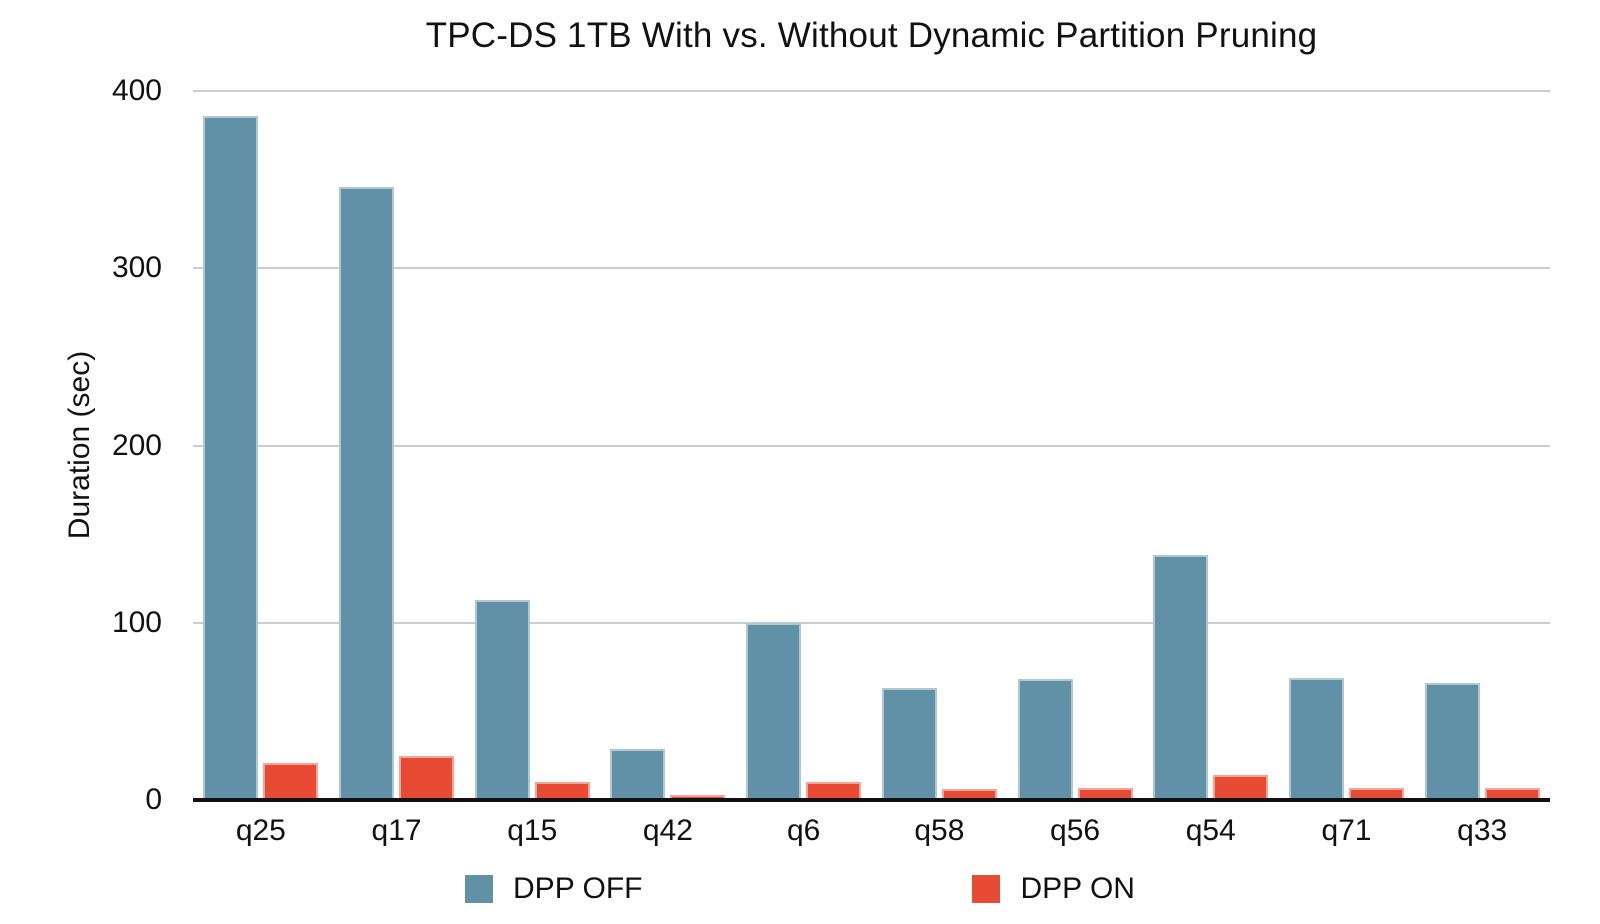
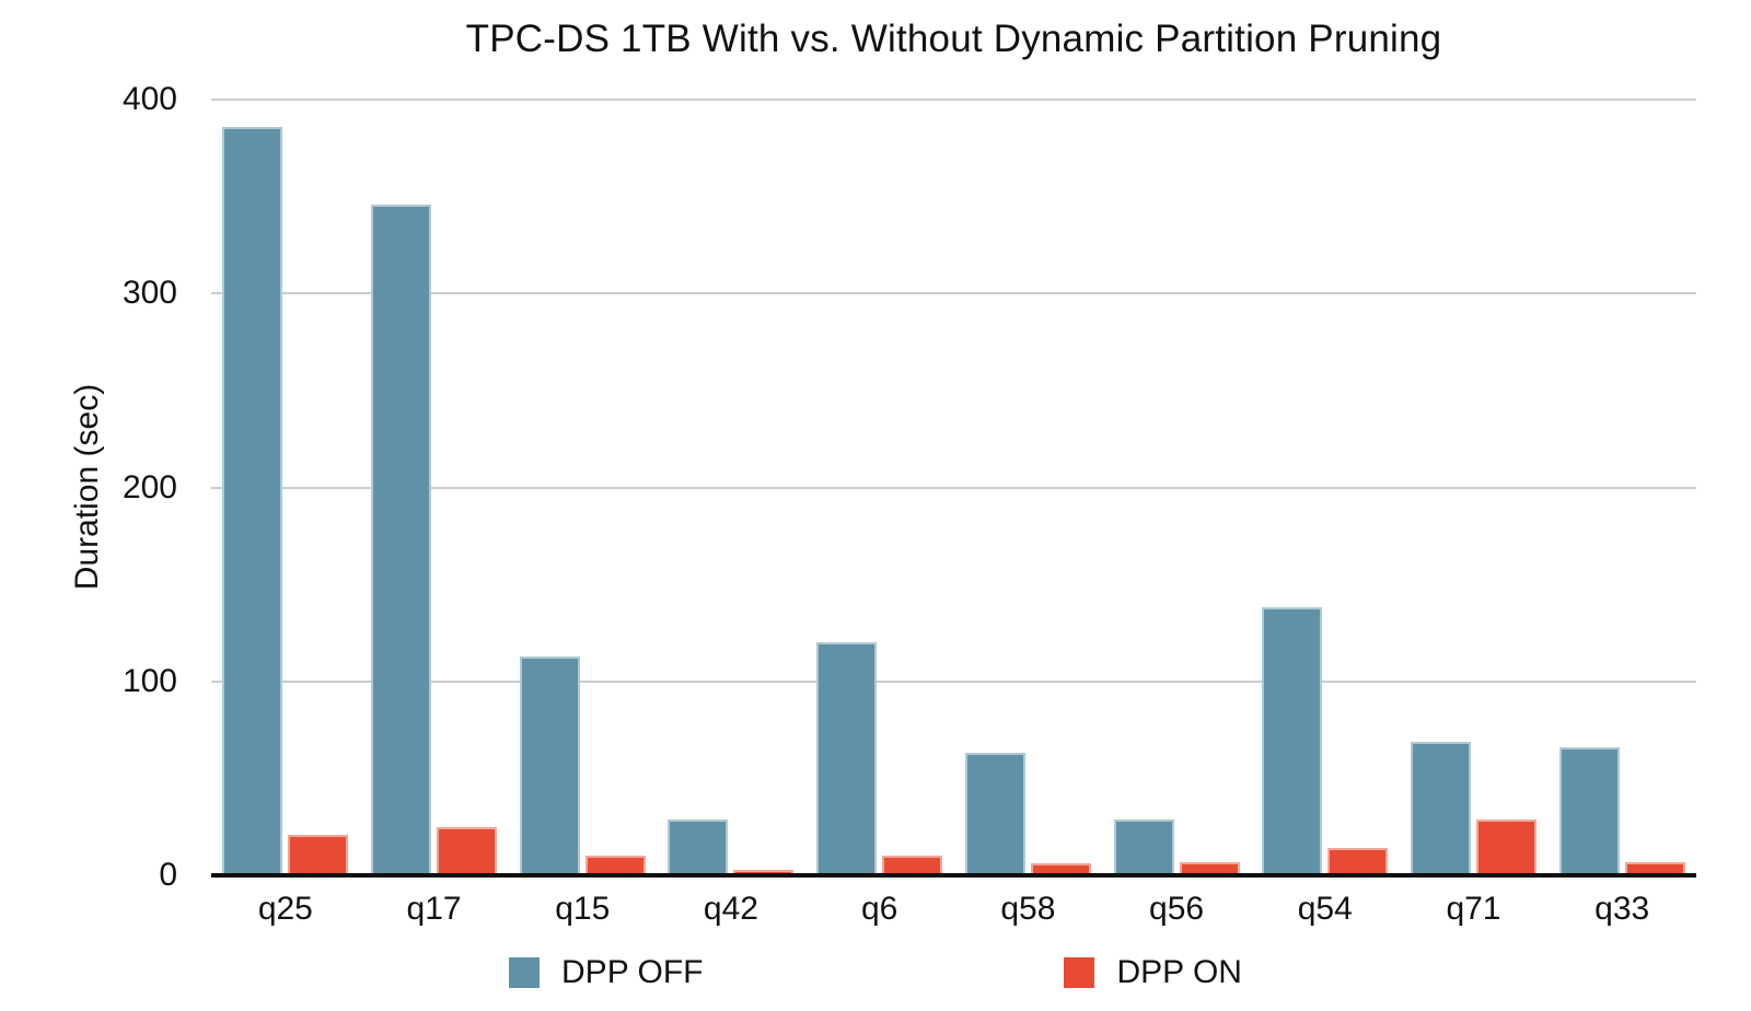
DPP OFF/q6: 100 -> 120
DPP OFF/q56: 68 -> 29
DPP ON/q71: 7 -> 29
